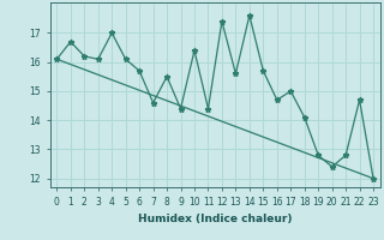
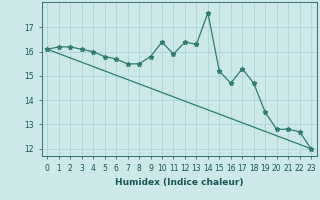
1: 16.7 -> 16.2
4: 17.0 -> 16.0
5: 16.1 -> 15.8
7: 14.6 -> 15.5
9: 14.4 -> 15.8
11: 14.4 -> 15.9
12: 17.4 -> 16.4
13: 15.6 -> 16.3
15: 15.7 -> 15.2
17: 15.0 -> 15.3
18: 14.1 -> 14.7
19: 12.8 -> 13.5
20: 12.4 -> 12.8
22: 14.7 -> 12.7
